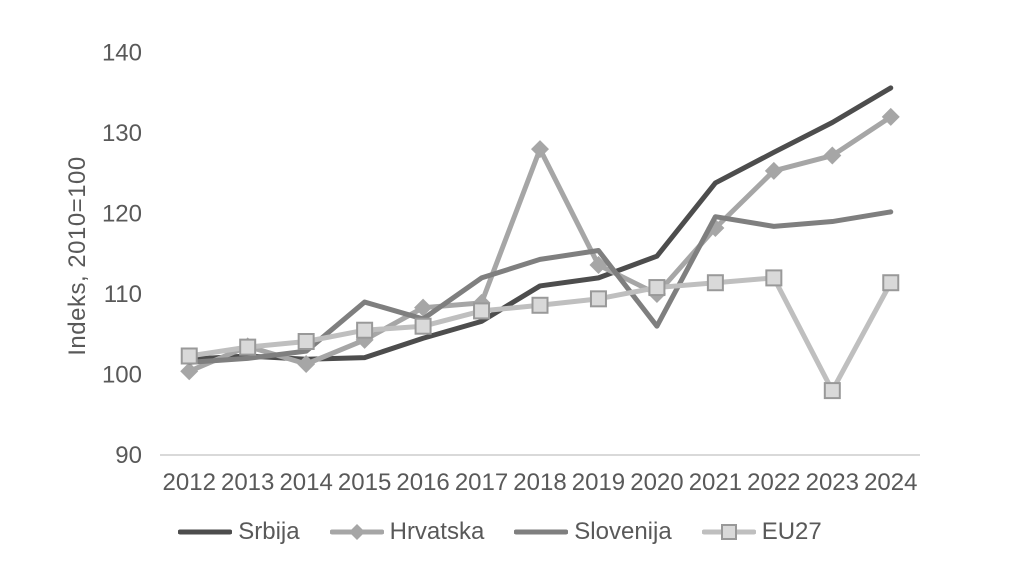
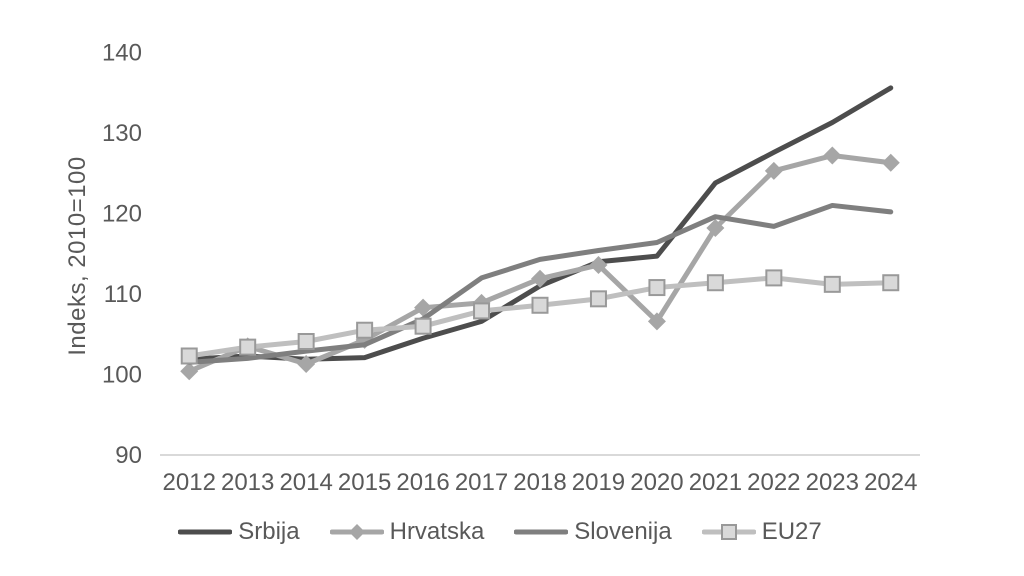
Slovenija/2015: 109 -> 104
Hrvatska/2018: 128 -> 112
Srbija/2019: 112 -> 114
Hrvatska/2020: 110 -> 107
Slovenija/2020: 106 -> 116
Slovenija/2023: 119 -> 121
EU27/2023: 98 -> 111
Hrvatska/2024: 132 -> 126
